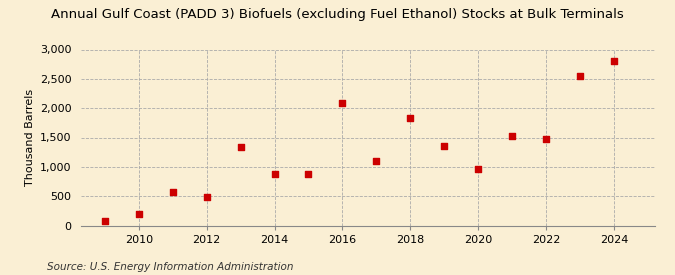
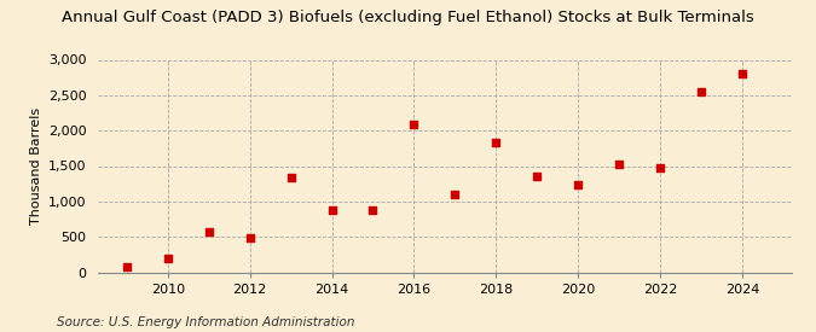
2020: 970 -> 1,240
